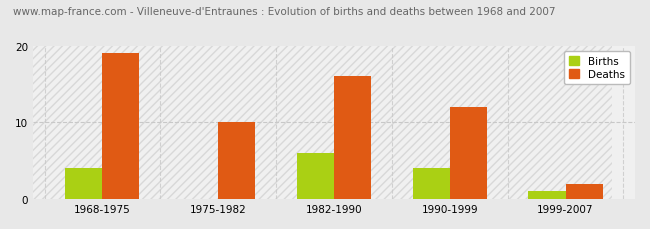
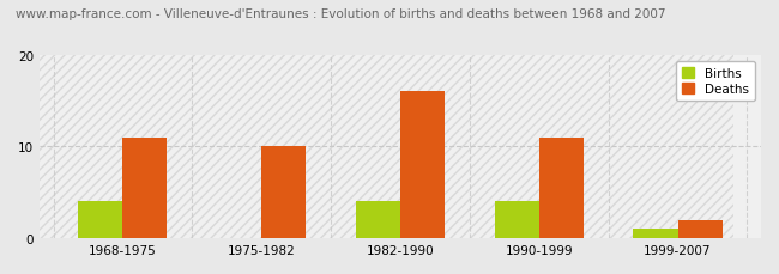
Deaths/1968-1975: 19 -> 11
Births/1982-1990: 6 -> 4
Deaths/1990-1999: 12 -> 11
